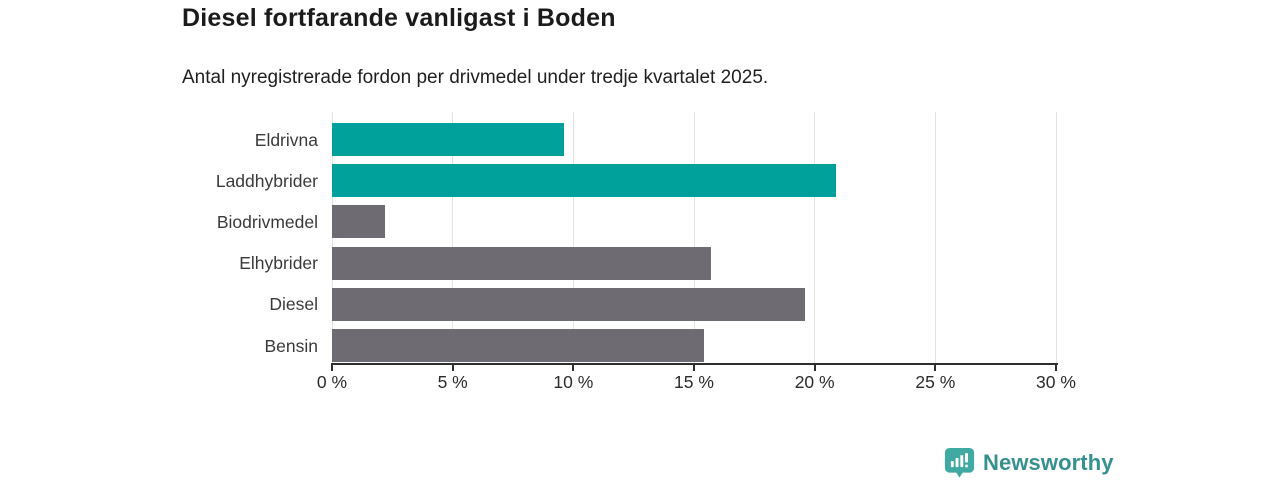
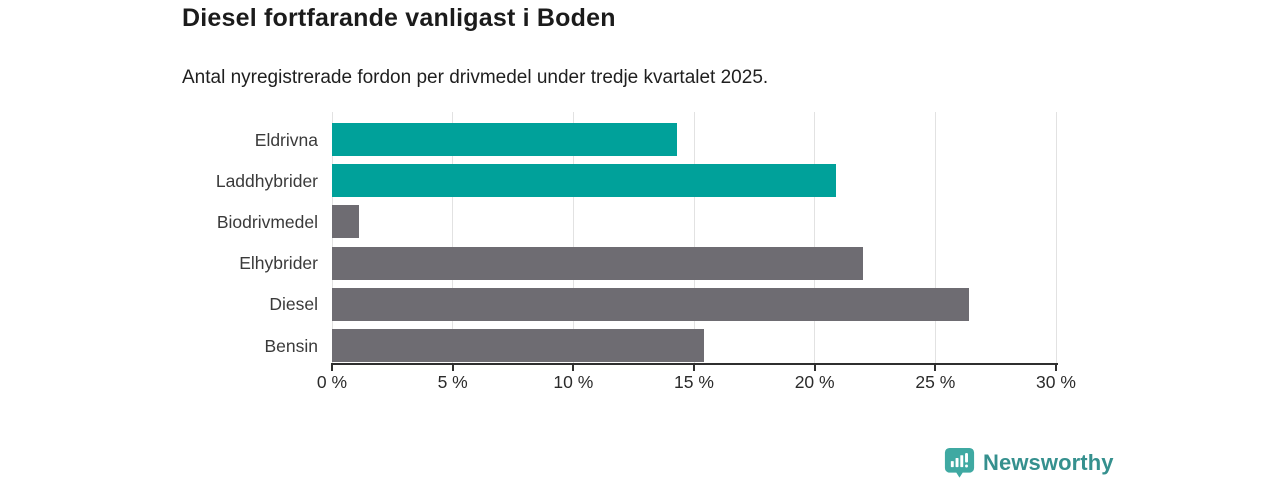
Eldrivna: 9.6% -> 14.3%
Biodrivmedel: 2.2% -> 1.1%
Elhybrider: 15.7% -> 22.0%
Diesel: 19.6% -> 26.4%
